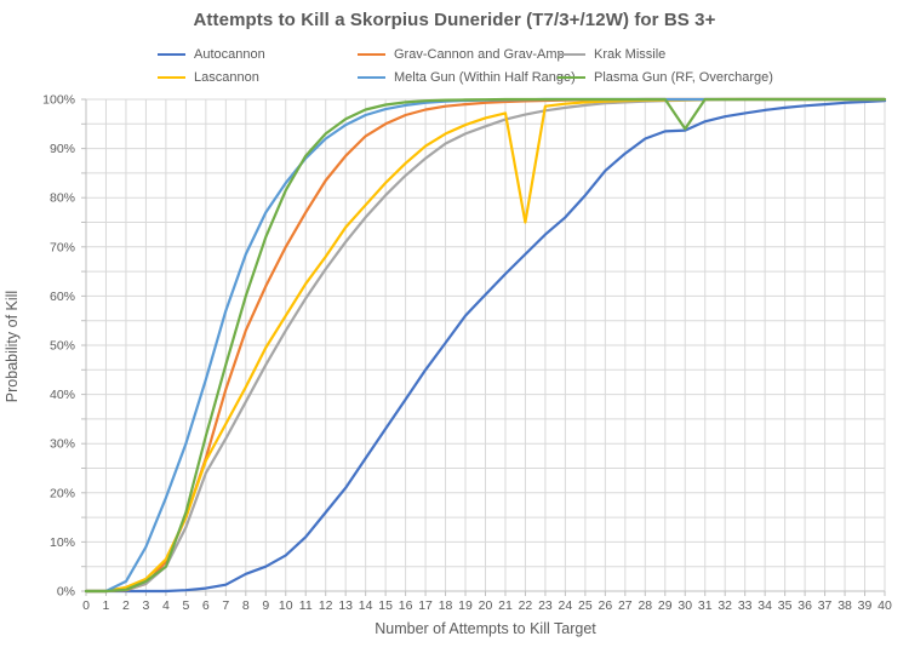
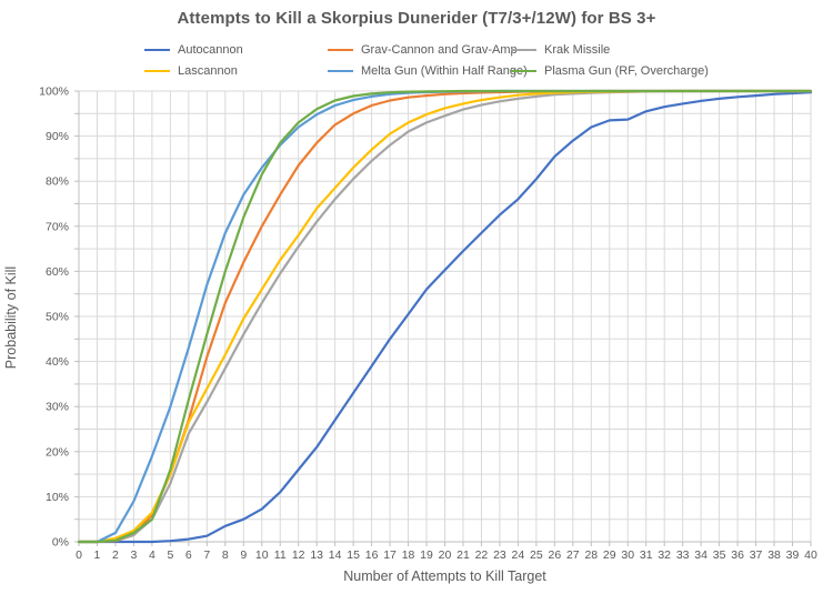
Lascannon/22: 75% -> 98%
Plasma Gun (RF, Overcharge)/30: 94% -> 100%
